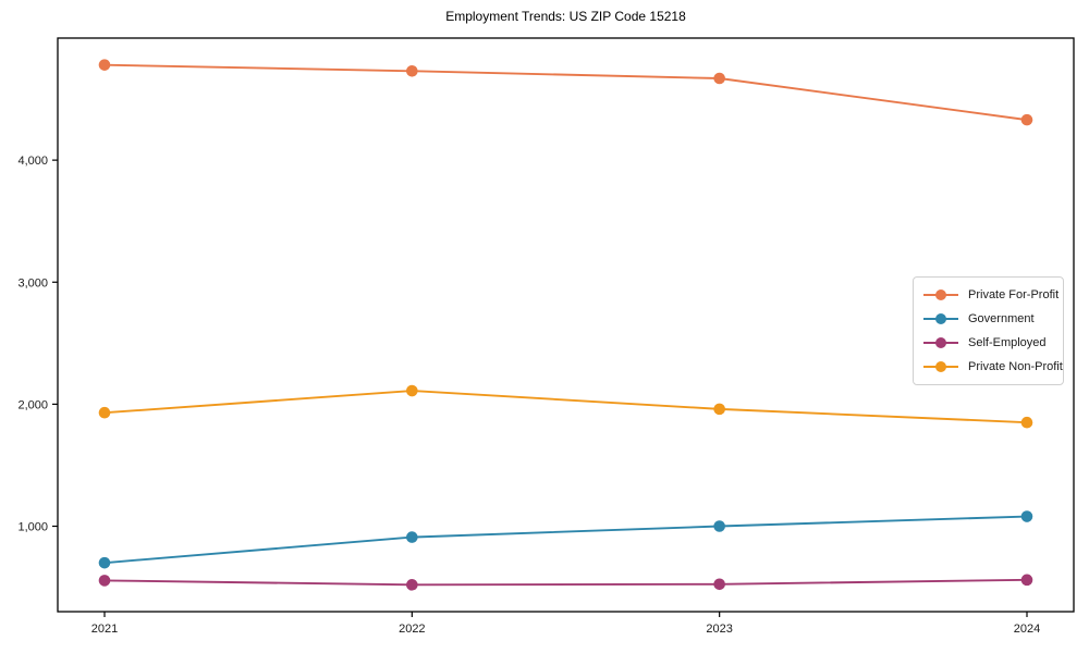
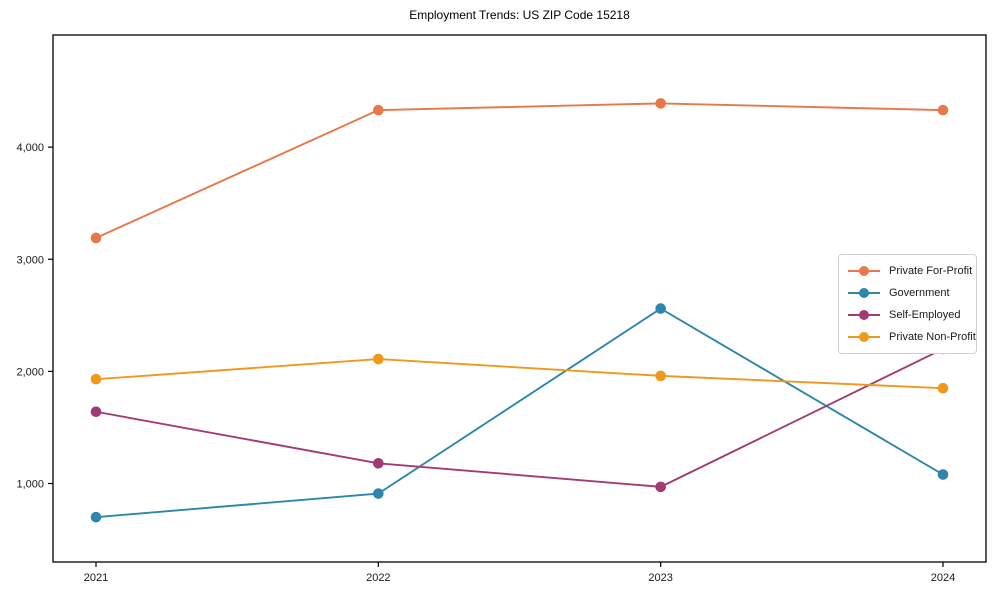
Private For-Profit/2021: 4780 -> 3190
Self-Employed/2021: 560 -> 1640
Private For-Profit/2022: 4730 -> 4330
Self-Employed/2022: 520 -> 1180
Private For-Profit/2023: 4670 -> 4390
Government/2023: 1000 -> 2560
Self-Employed/2023: 520 -> 970
Self-Employed/2024: 560 -> 2200
